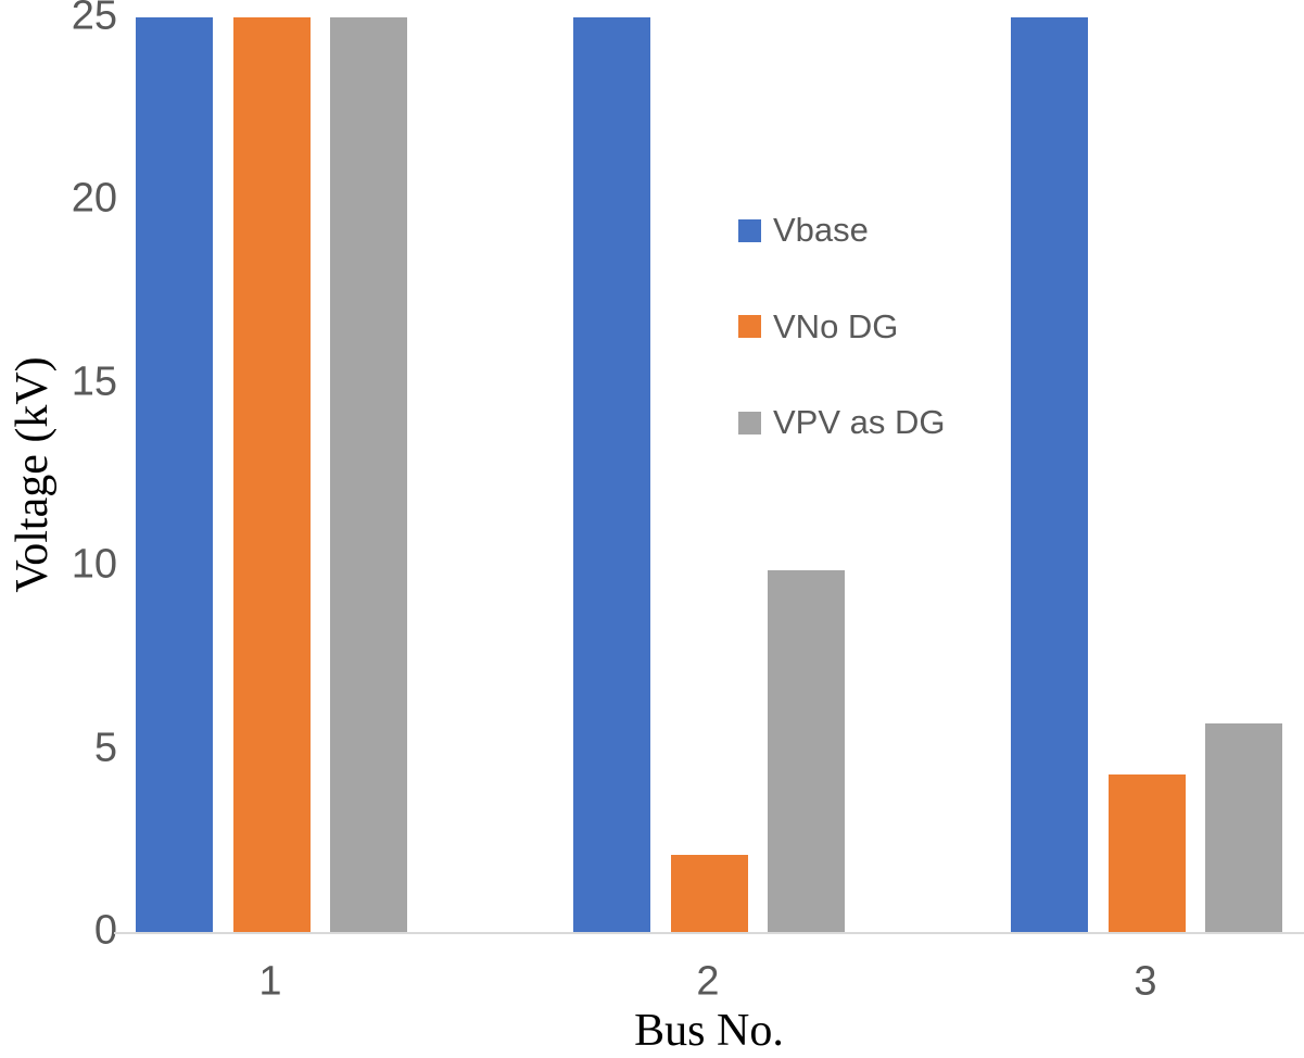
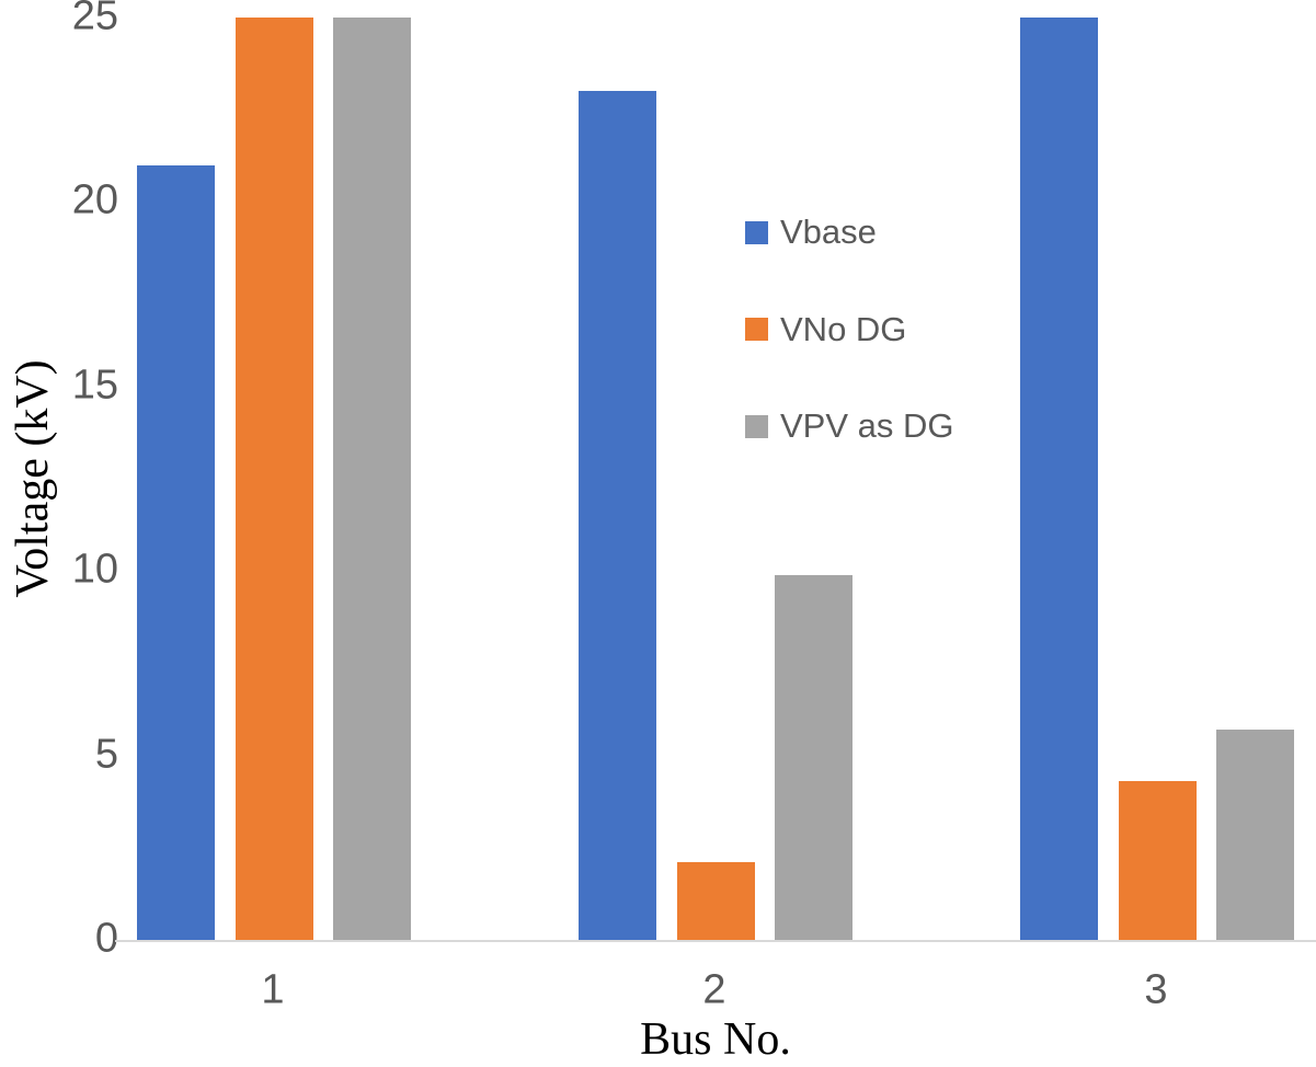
Vbase/1: 25 -> 21
Vbase/2: 25 -> 23
